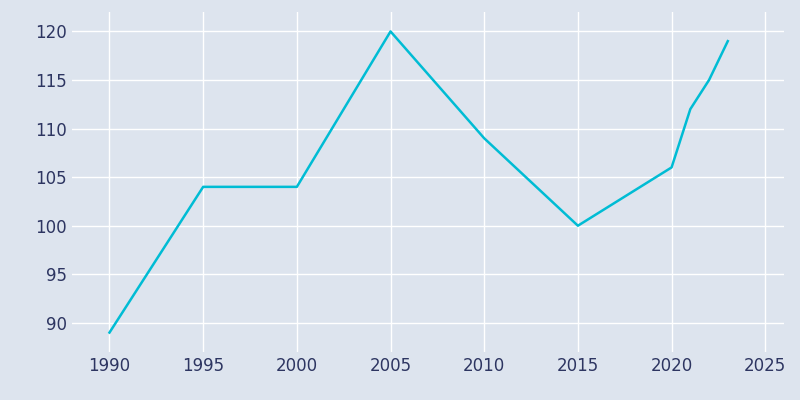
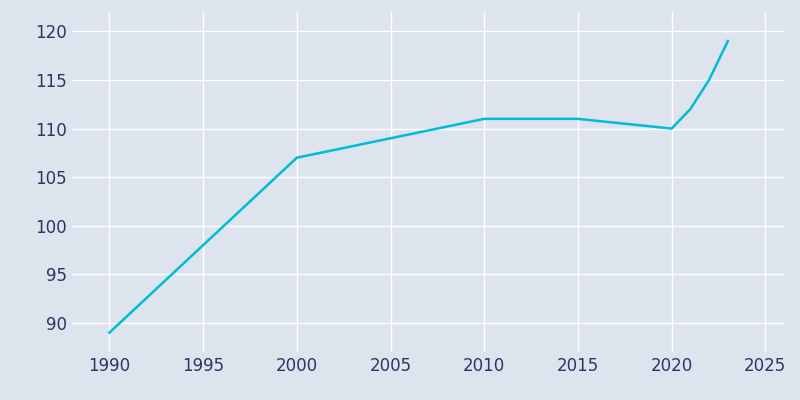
1995: 104 -> 98
2000: 104 -> 107
2005: 120 -> 109
2010: 109 -> 111
2015: 100 -> 111
2020: 106 -> 110
